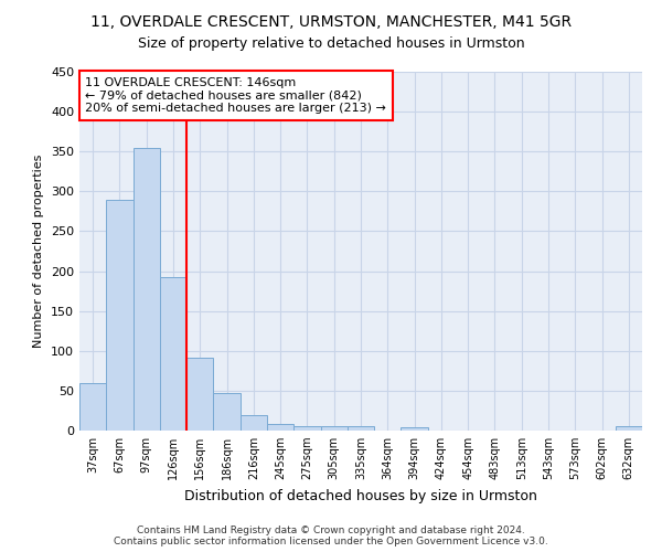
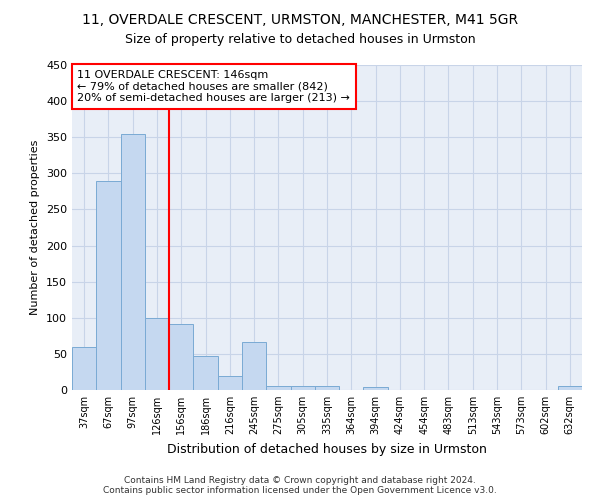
126sqm: 193 -> 100
245sqm: 9 -> 66
